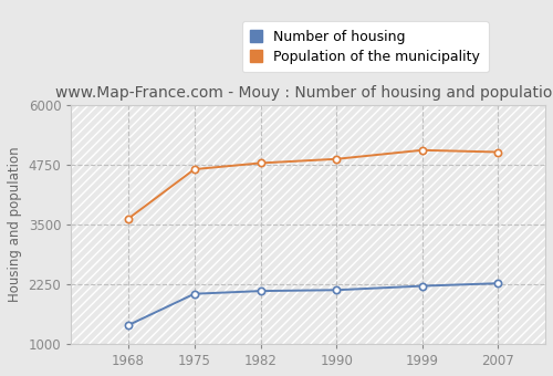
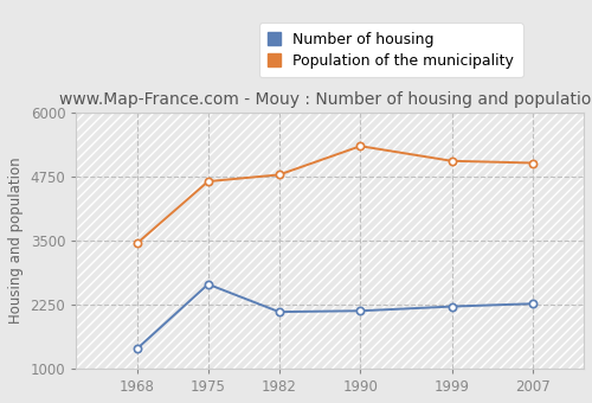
Population of the municipality/1968: 3620 -> 3450
Number of housing/1975: 2050 -> 2650
Population of the municipality/1990: 4880 -> 5350
